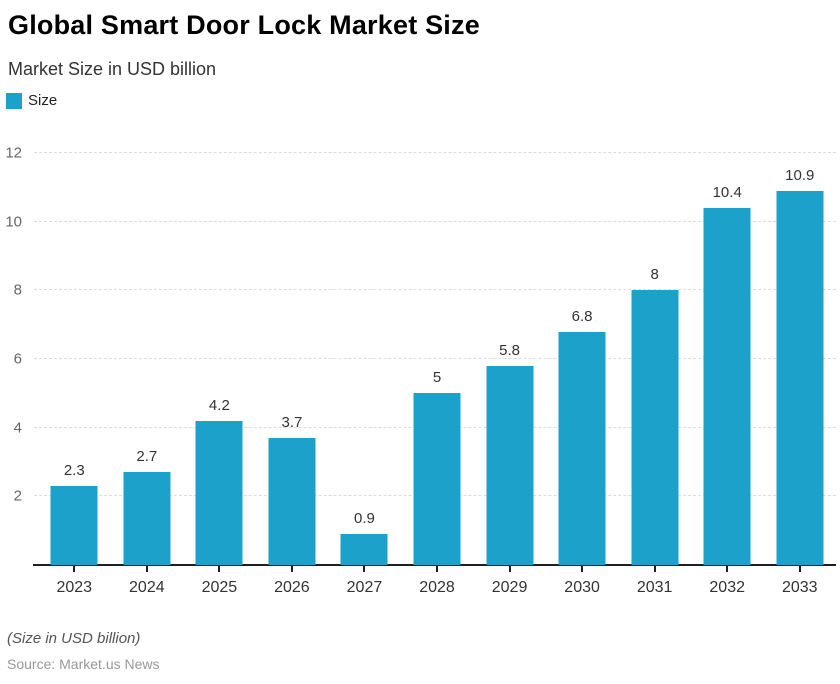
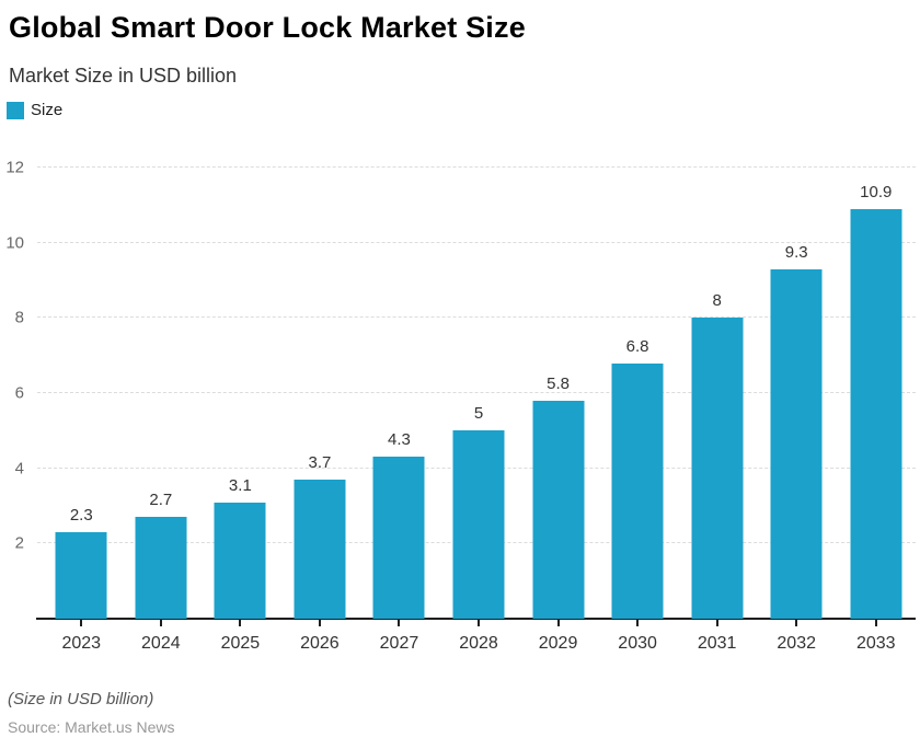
2025: 4.2 -> 3.1
2027: 0.9 -> 4.3
2032: 10.4 -> 9.3
